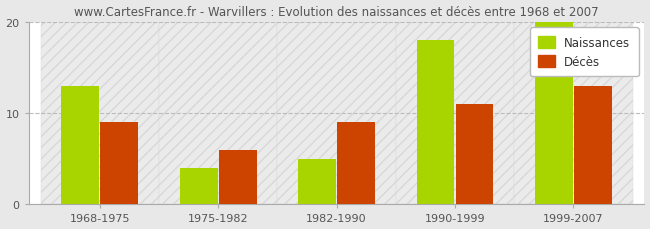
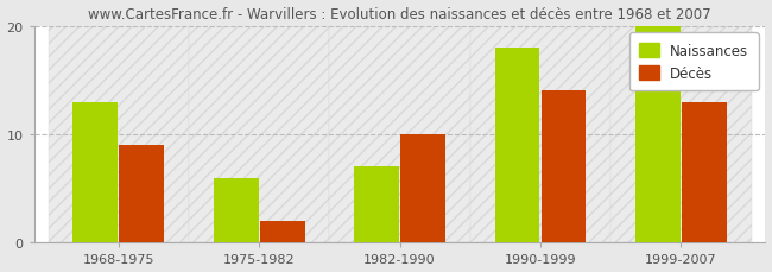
Naissances/1975-1982: 4 -> 6
Décès/1975-1982: 6 -> 2
Naissances/1982-1990: 5 -> 7
Décès/1982-1990: 9 -> 10
Décès/1990-1999: 11 -> 14
